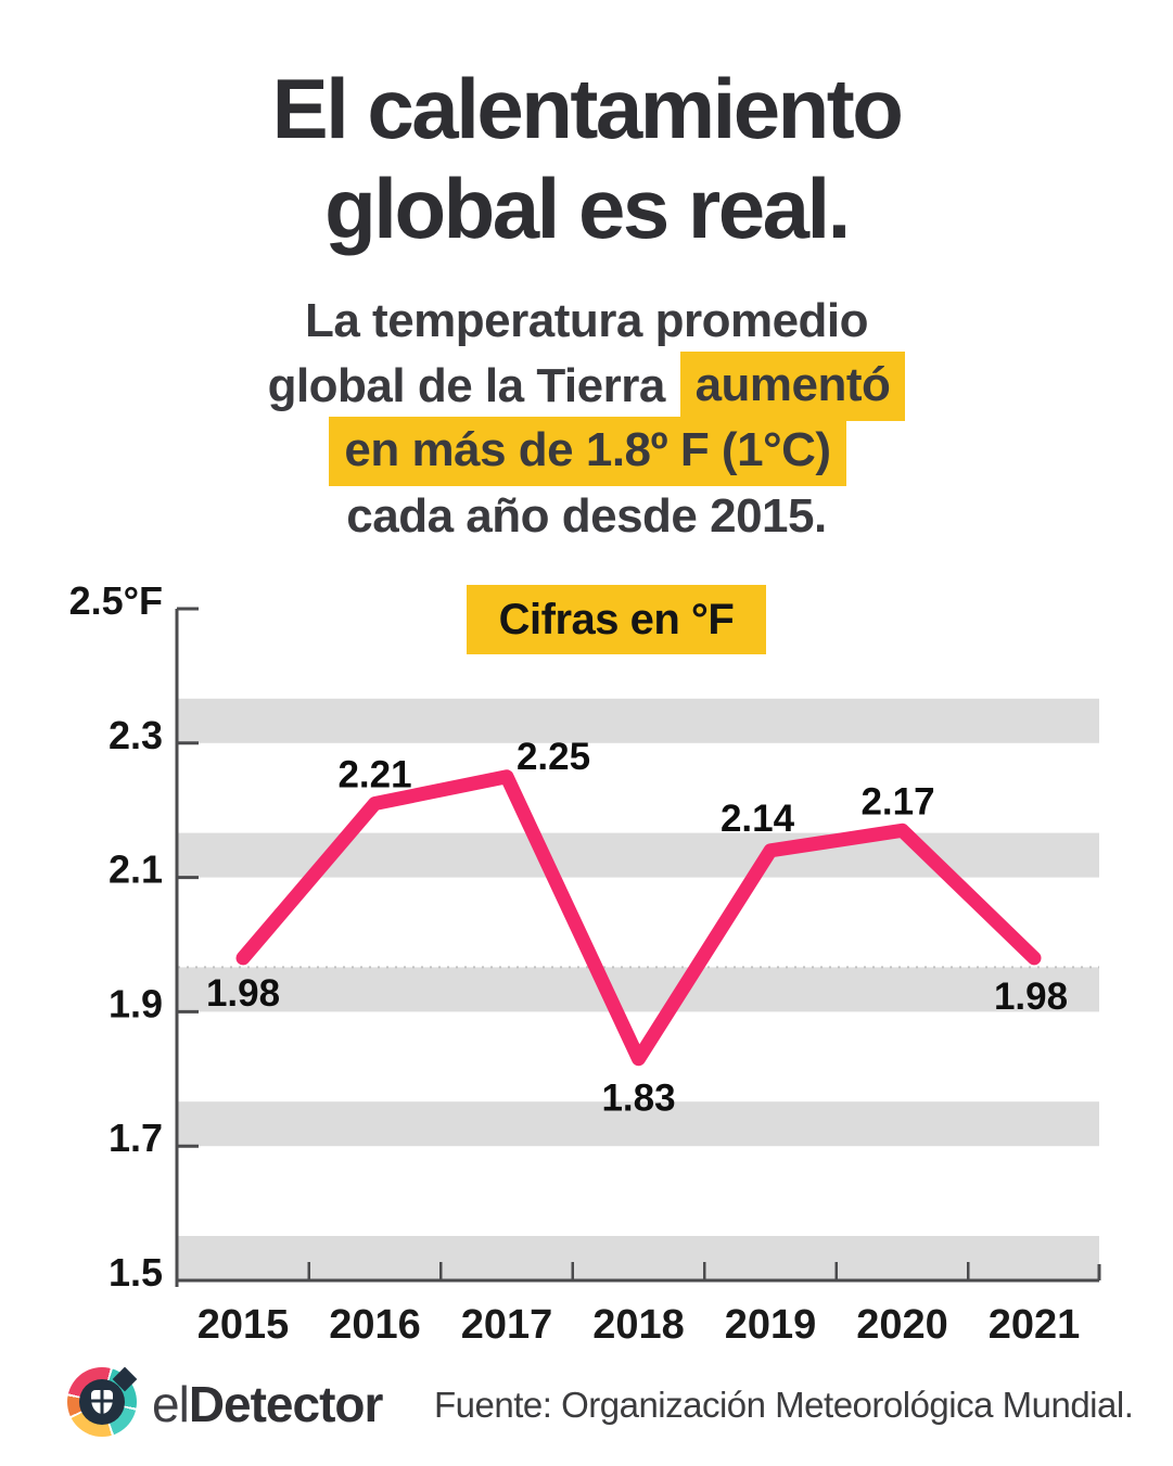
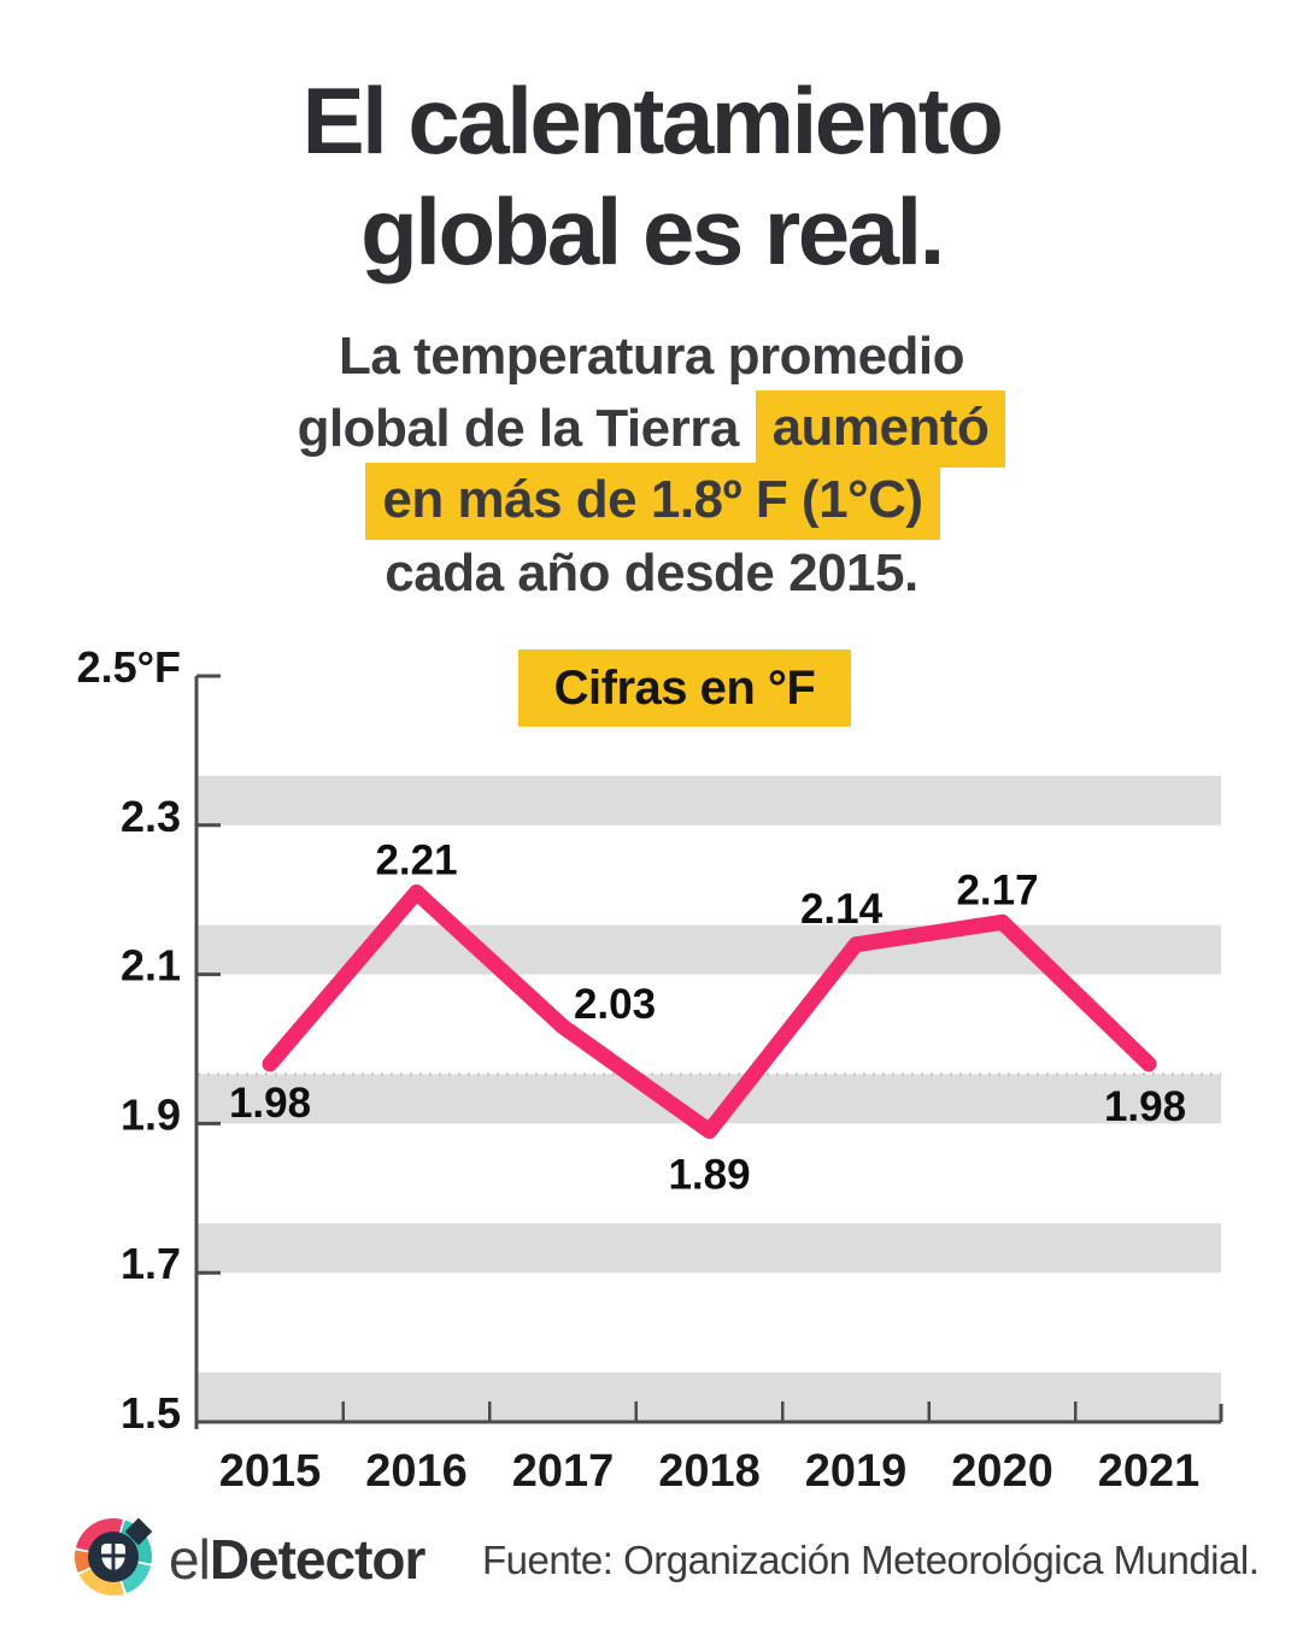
2017: 2.25 -> 2.03
2018: 1.83 -> 1.89
